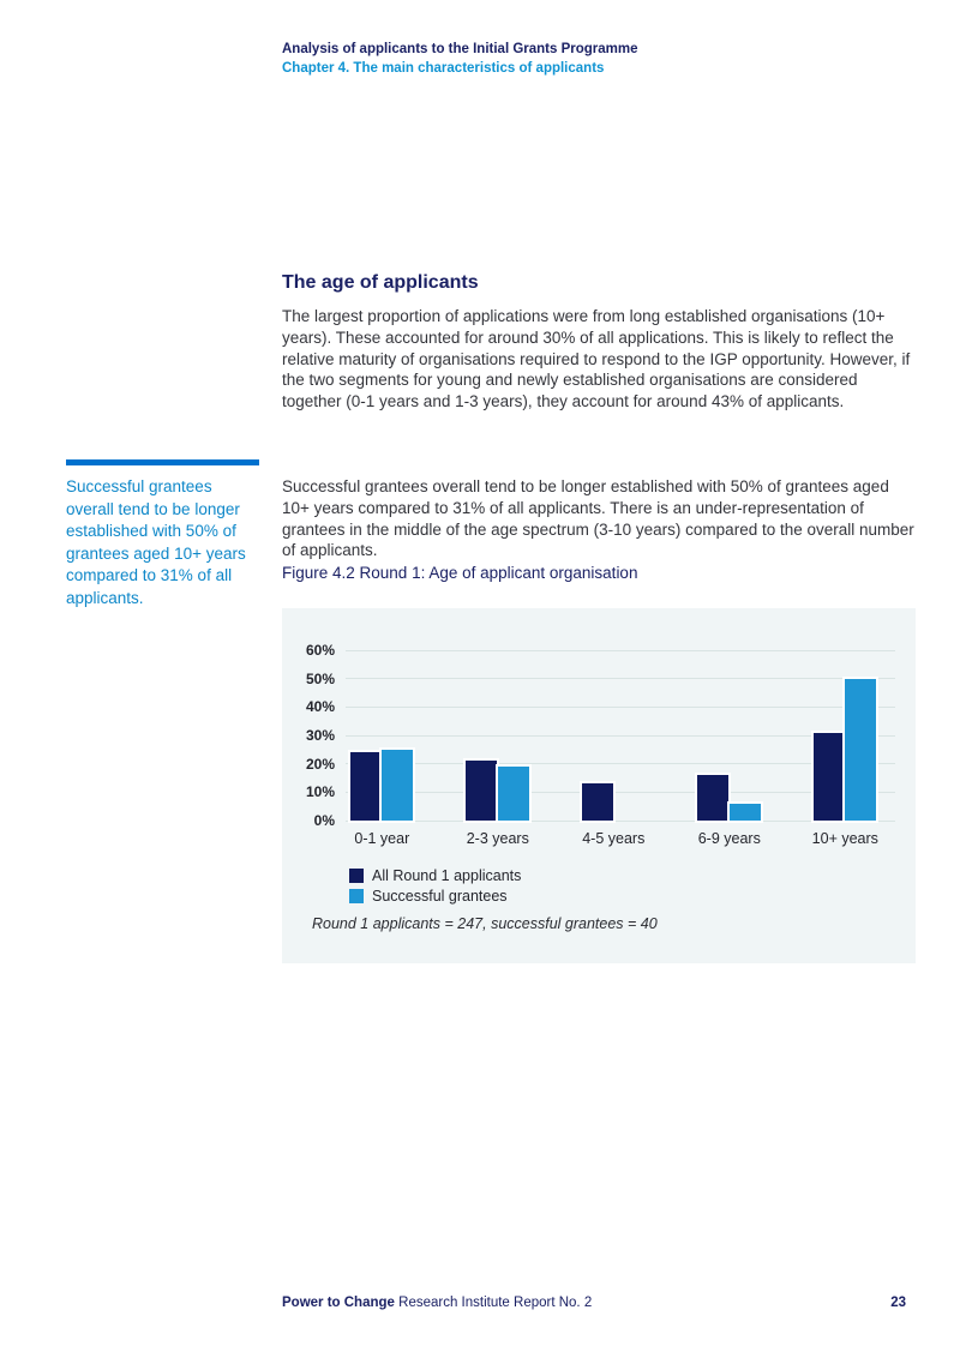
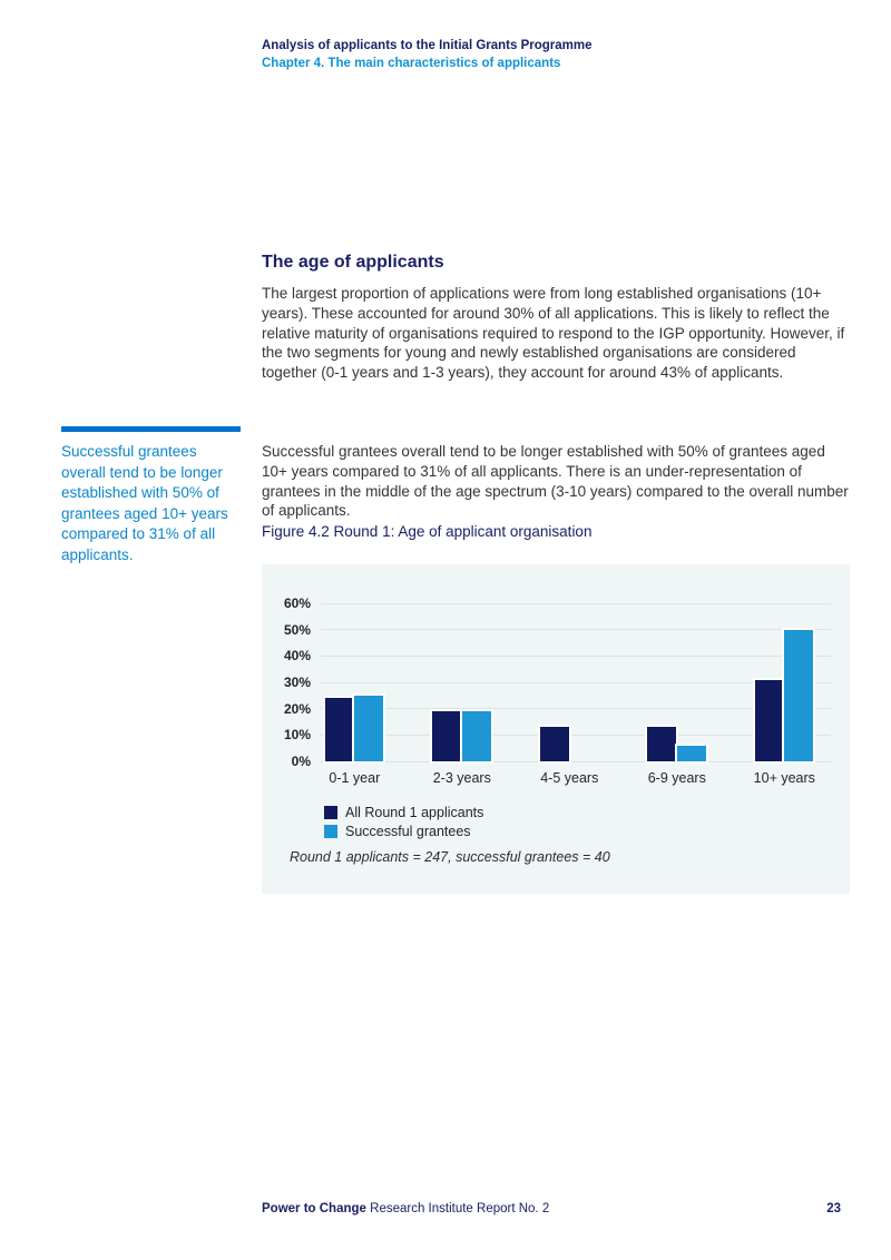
All Round 1 applicants/2-3 years: 21% -> 19%
All Round 1 applicants/6-9 years: 16% -> 13%
